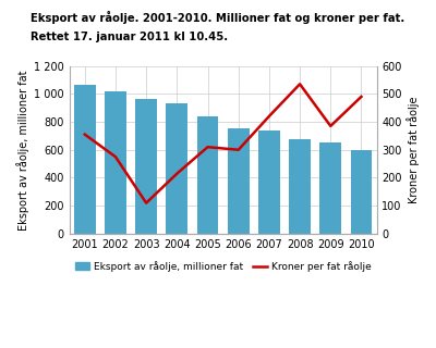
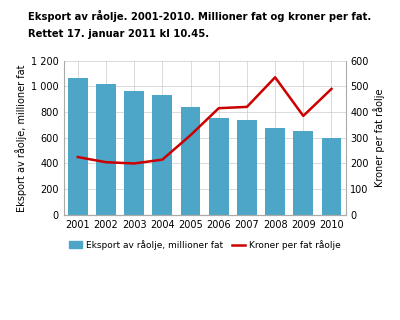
Kroner per fat råolje/2001: 355 -> 225
Kroner per fat råolje/2002: 275 -> 205
Kroner per fat råolje/2003: 110 -> 200
Kroner per fat råolje/2006: 300 -> 415
